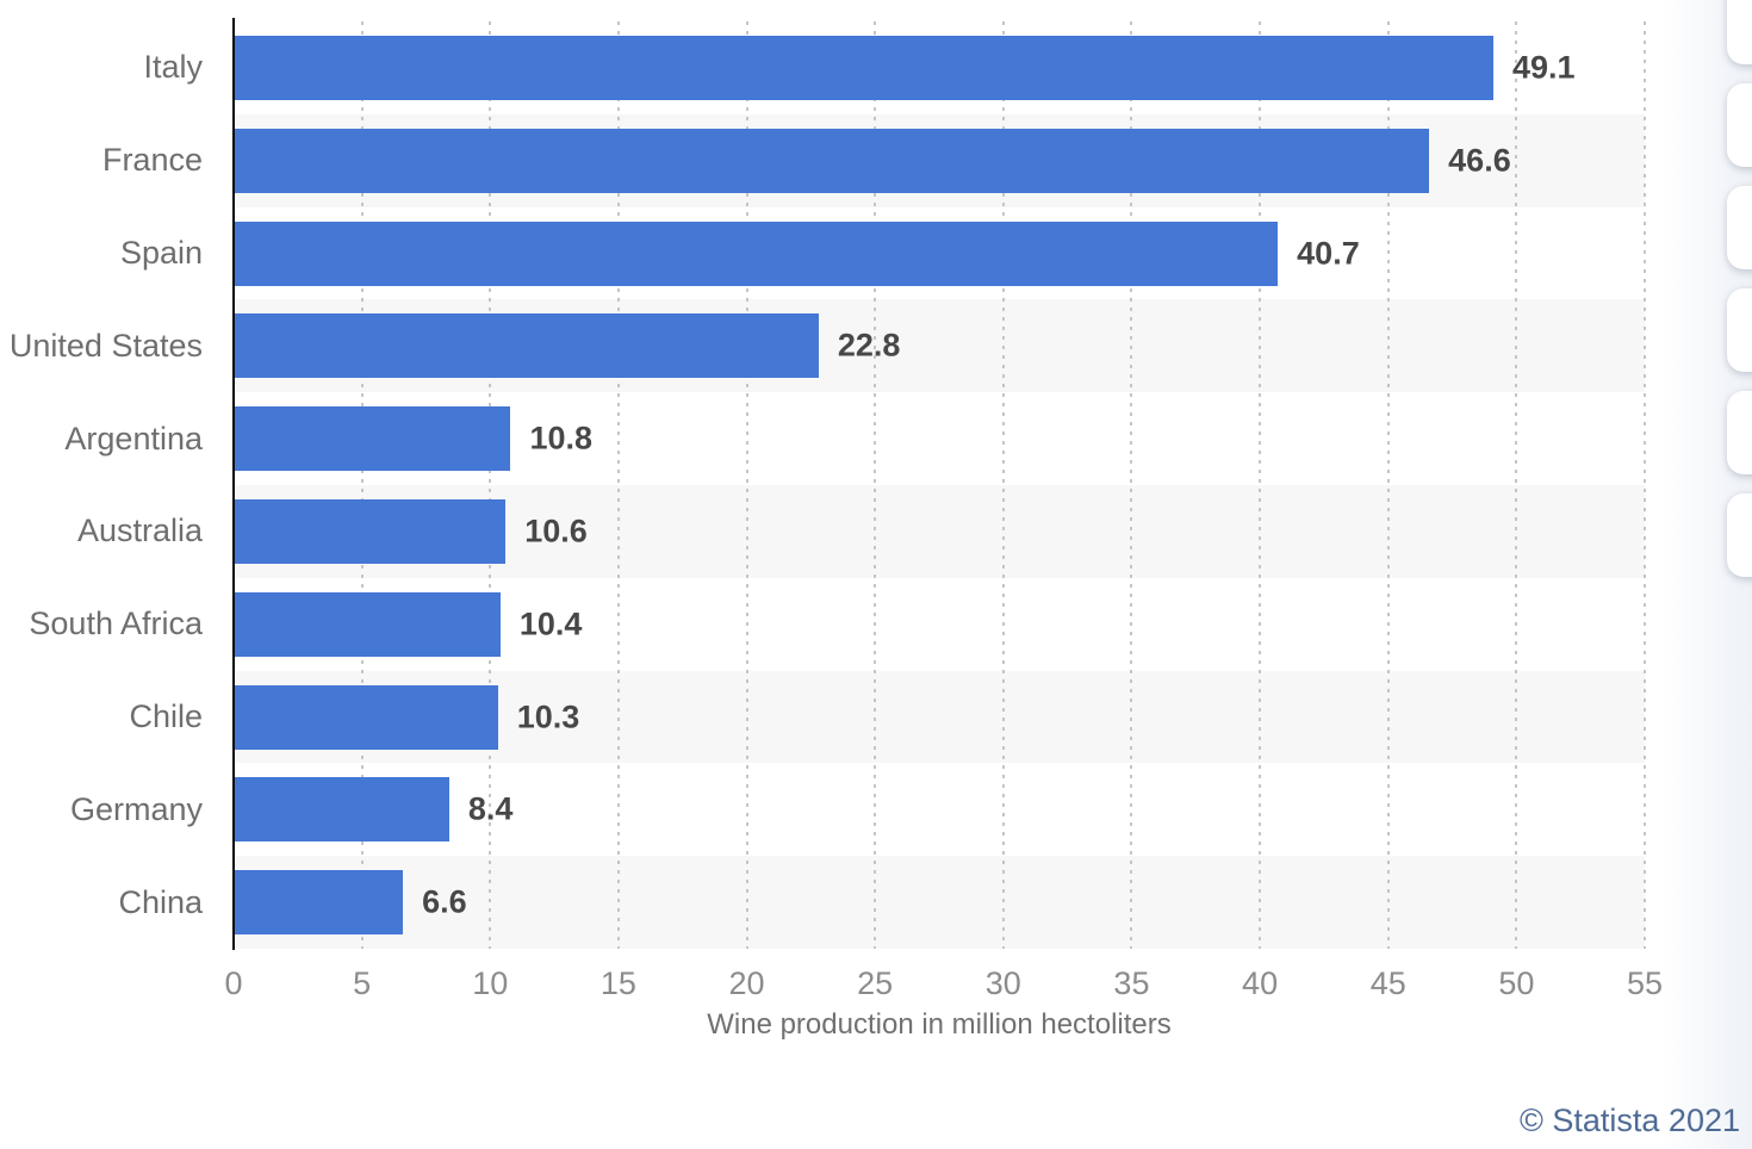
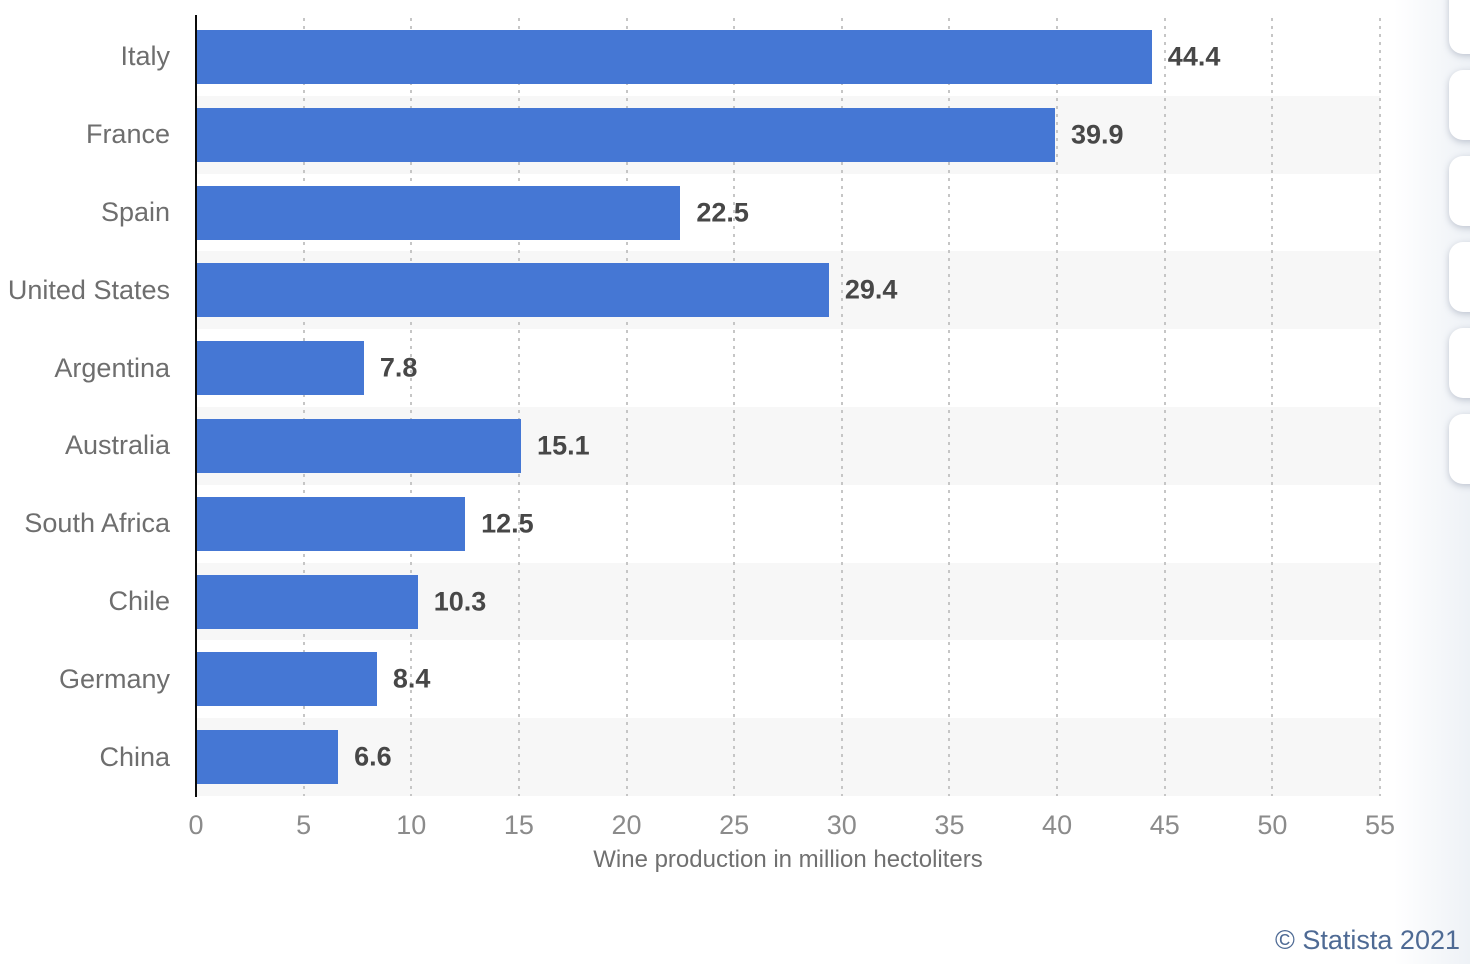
Italy: 49.1 -> 44.4
France: 46.6 -> 39.9
Spain: 40.7 -> 22.5
United States: 22.8 -> 29.4
Argentina: 10.8 -> 7.8
Australia: 10.6 -> 15.1
South Africa: 10.4 -> 12.5
